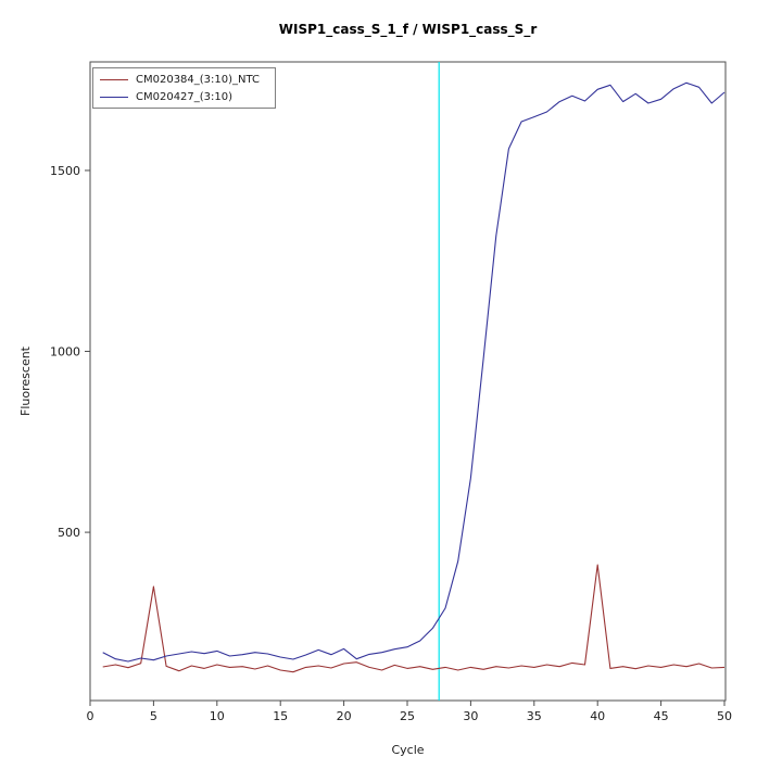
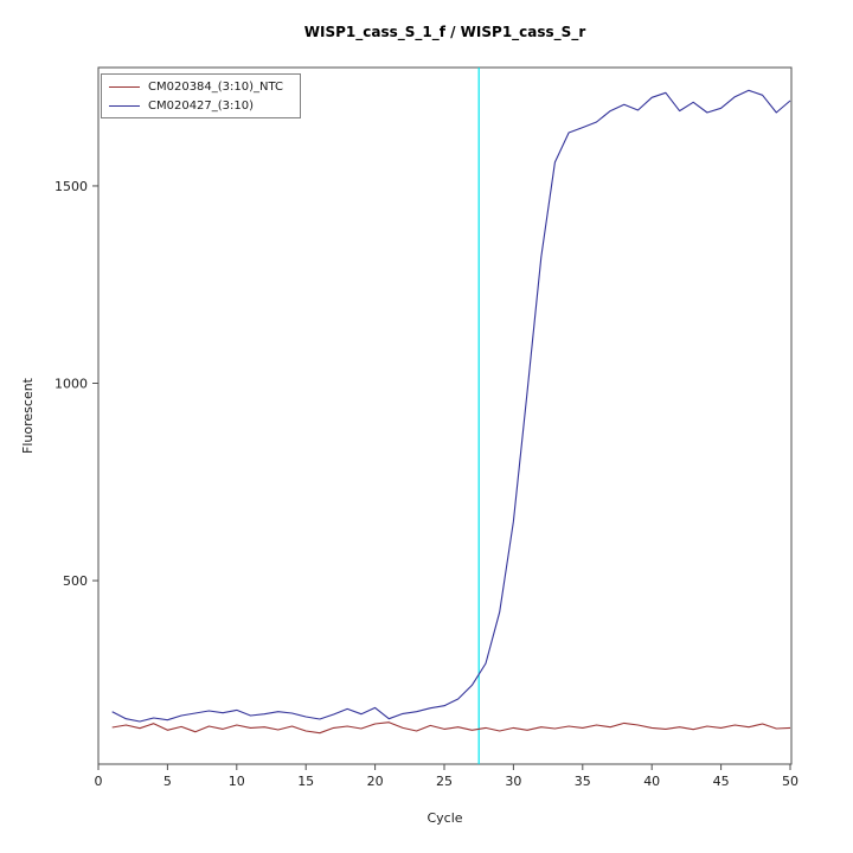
CM020384_(3:10)_NTC/5: 350 -> 120
CM020384_(3:10)_NTC/40: 410 -> 130
